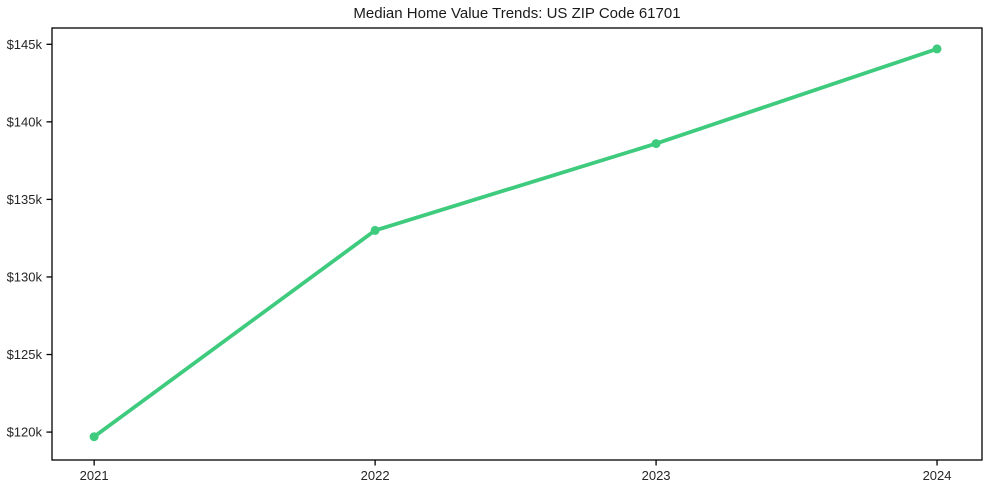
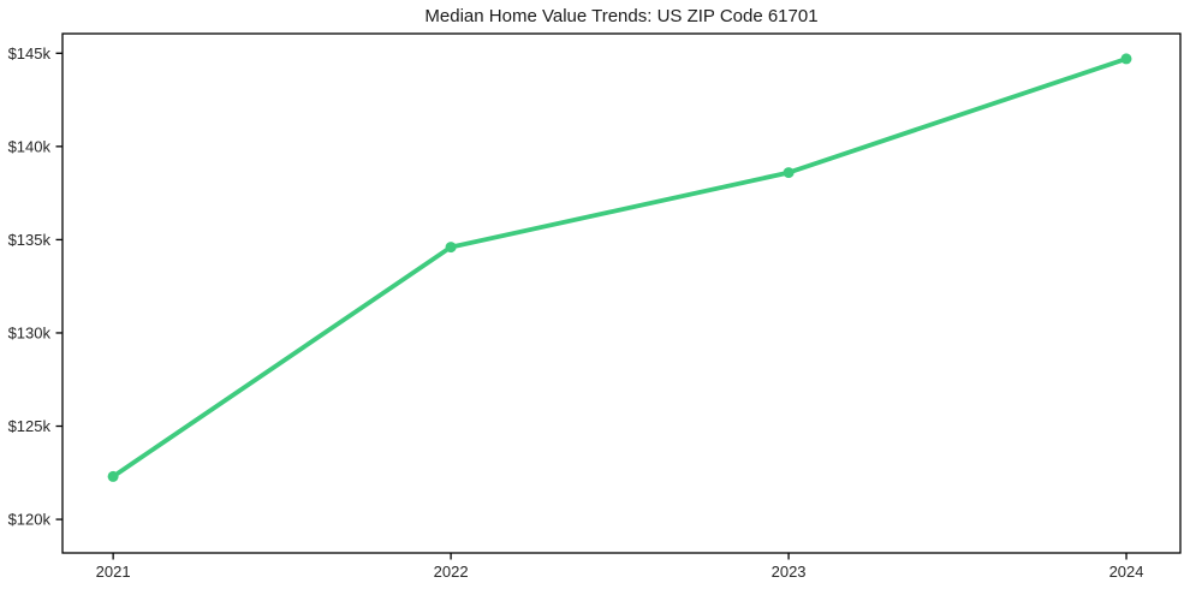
2021: $119.7k -> $122.3k
2022: $133.0k -> $134.6k
